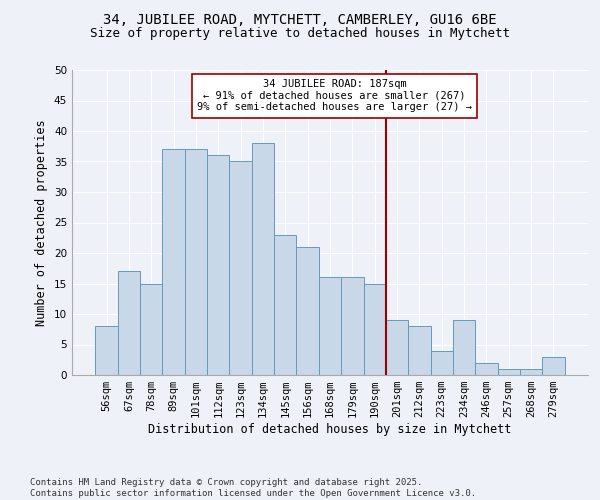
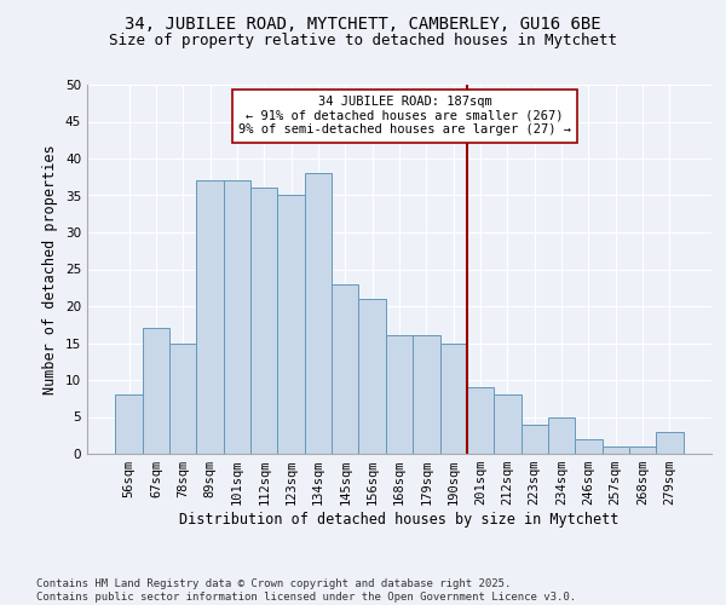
234sqm: 9 -> 5
